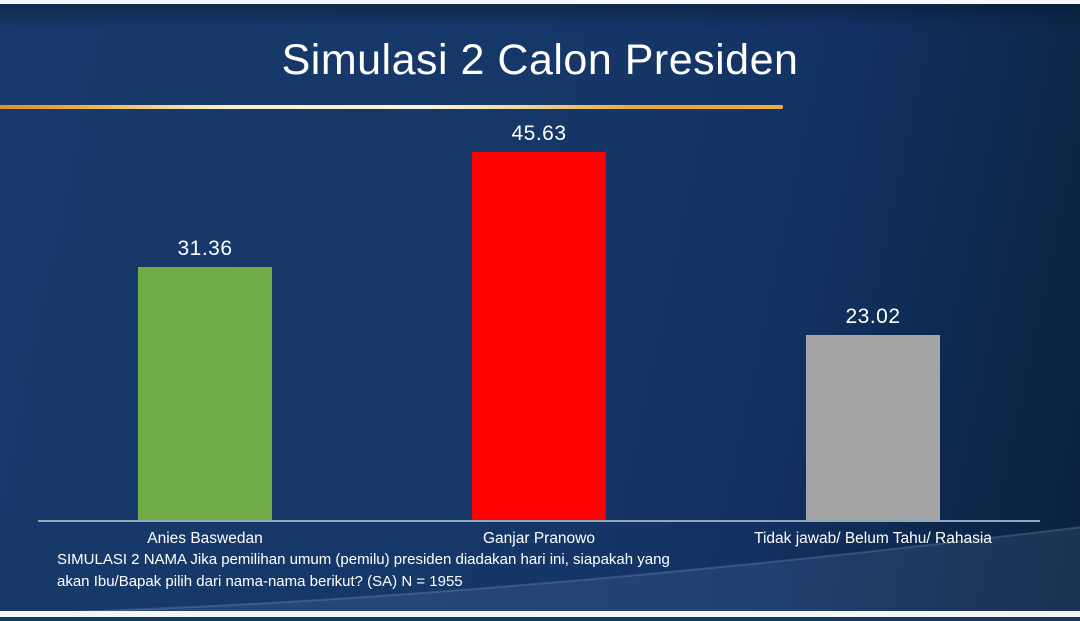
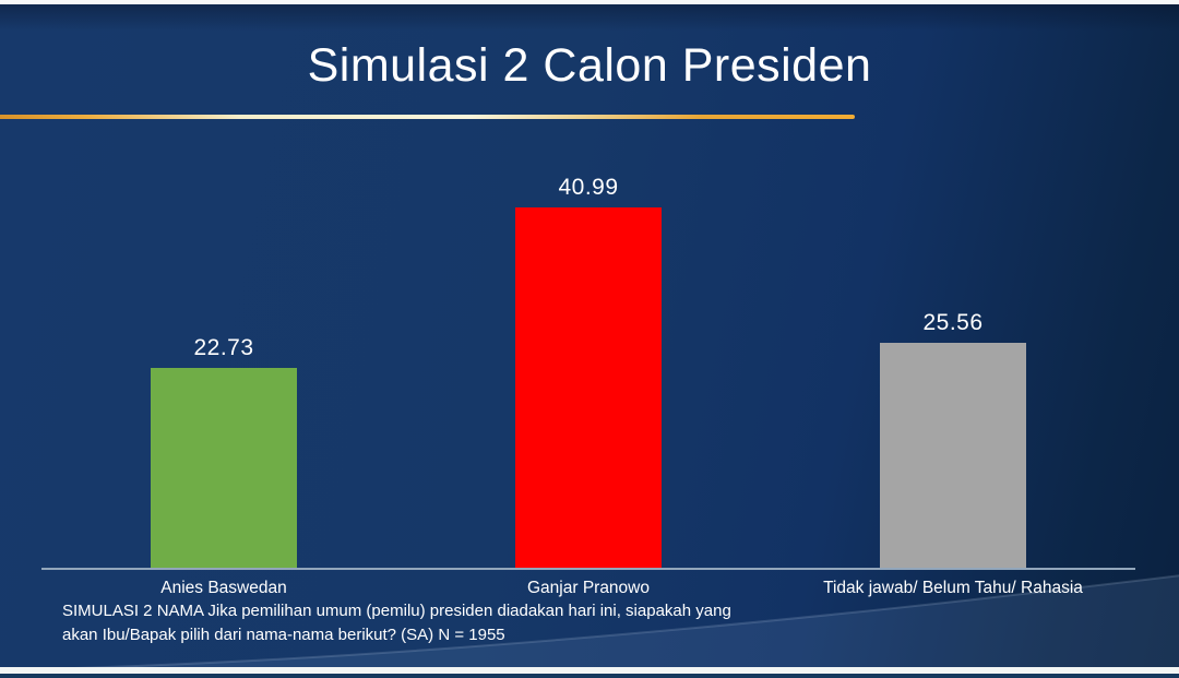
Anies Baswedan: 31.36 -> 22.73
Ganjar Pranowo: 45.63 -> 40.99
Tidak jawab/ Belum Tahu/ Rahasia: 23.02 -> 25.56
